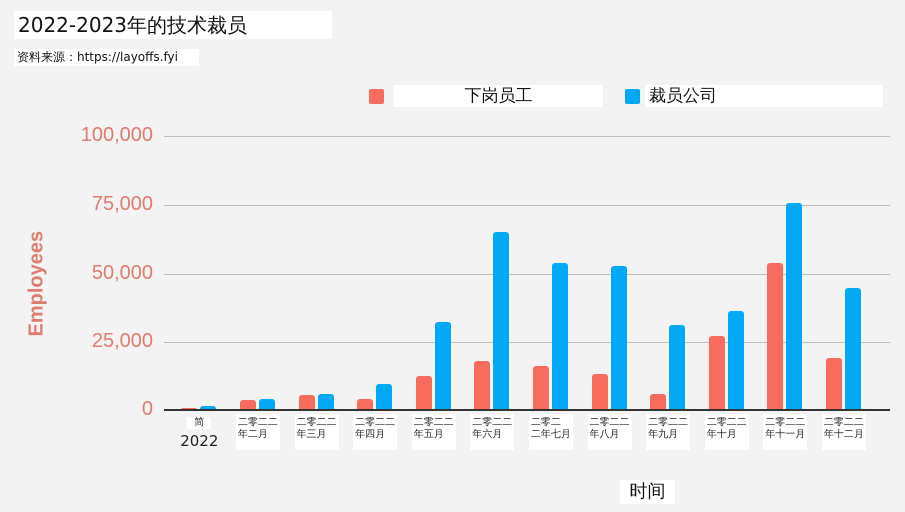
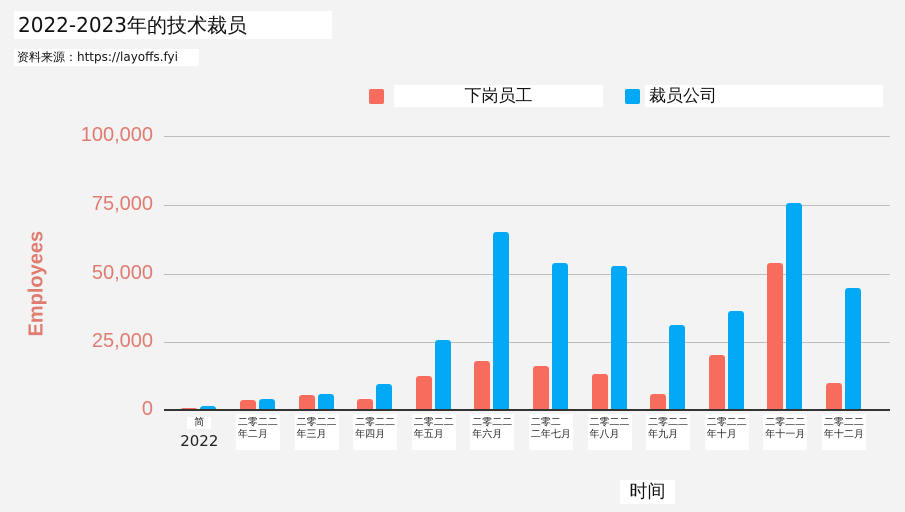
裁员公司/二零二二年五月: 32000 -> 26000
下岗员工/二零二二年十月: 27000 -> 20000
下岗员工/二零二二年十二月: 19000 -> 10000
